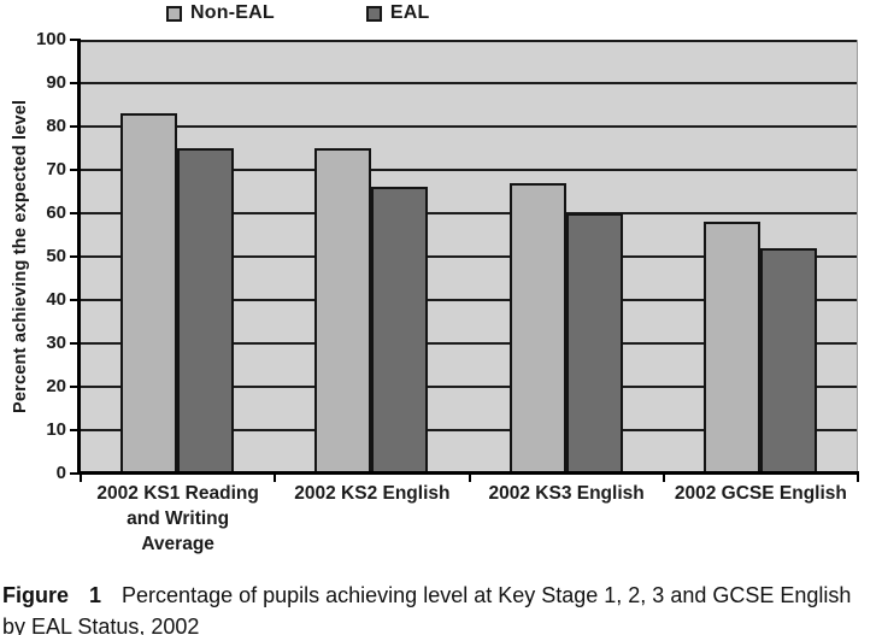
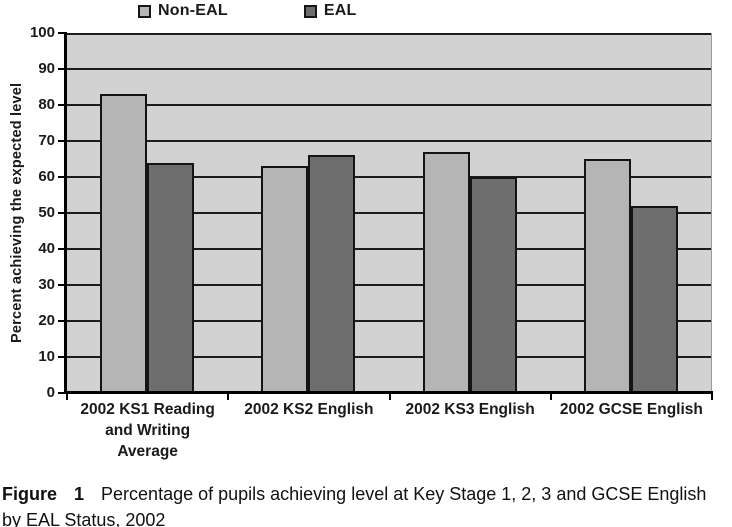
EAL/2002 KS1 Reading and Writing Average: 75 -> 64
Non-EAL/2002 KS2 English: 75 -> 63
Non-EAL/2002 GCSE English: 58 -> 65
